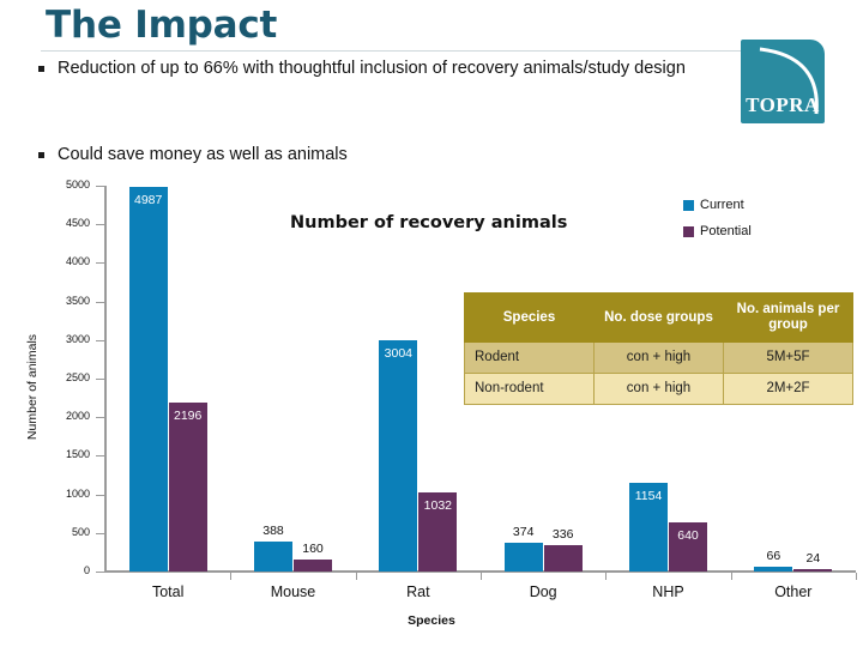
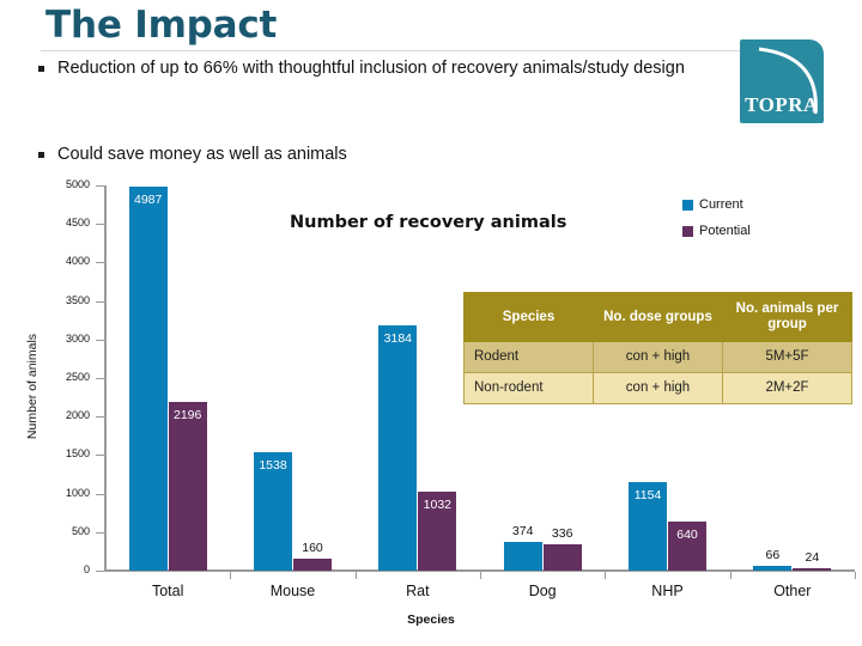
Current/Mouse: 388 -> 1538
Current/Rat: 3004 -> 3184
